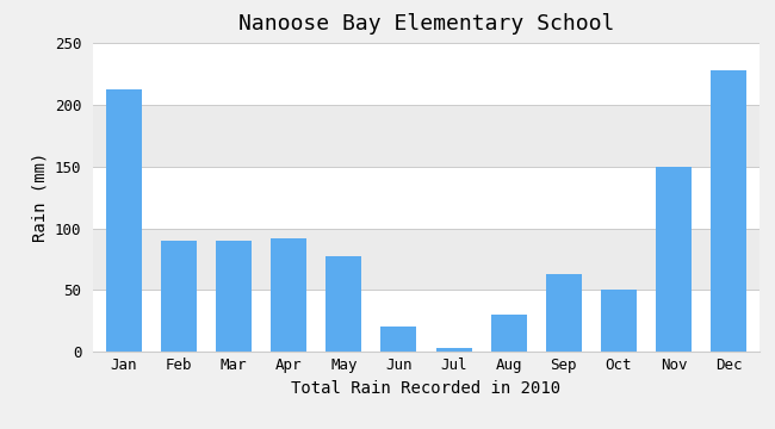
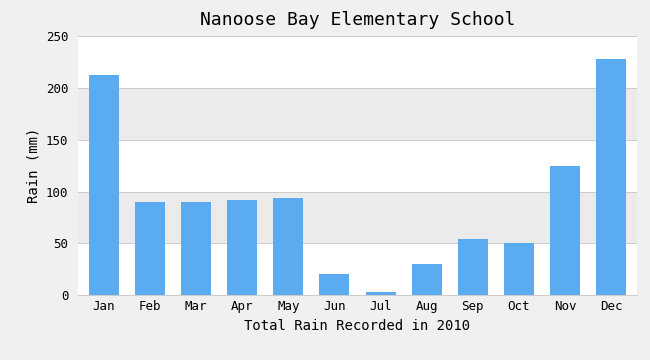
May: 77 -> 94
Sep: 63 -> 54
Nov: 150 -> 125
